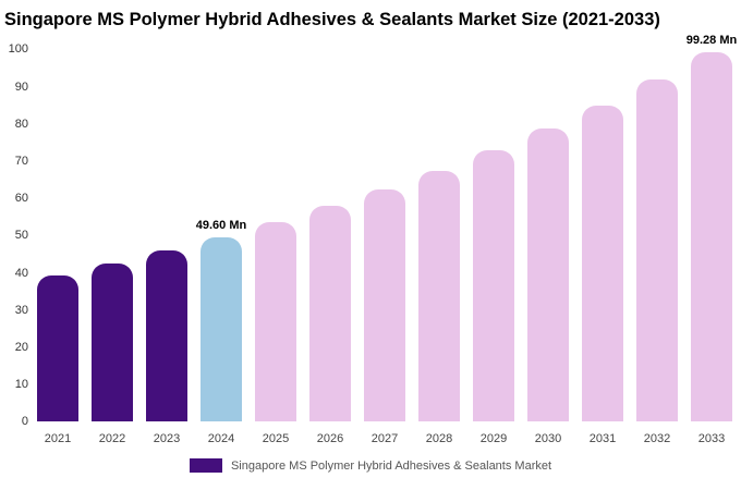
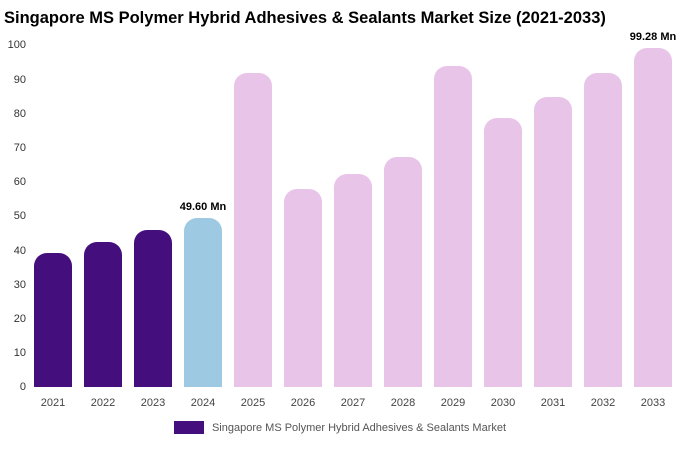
2025: 54 -> 92
2029: 73 -> 94
